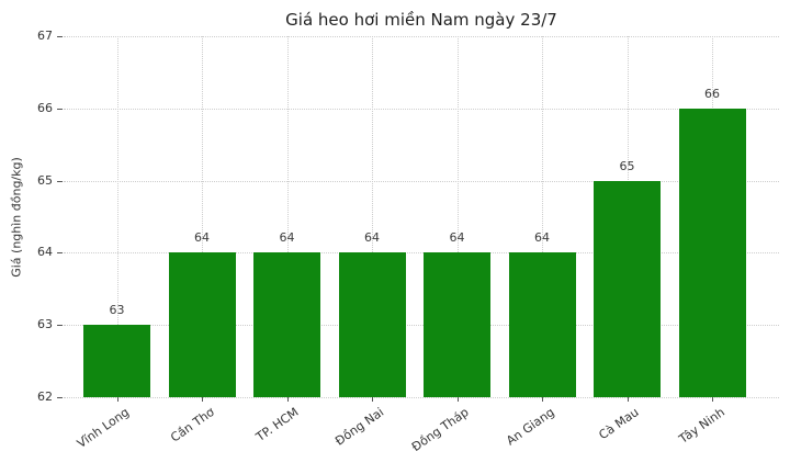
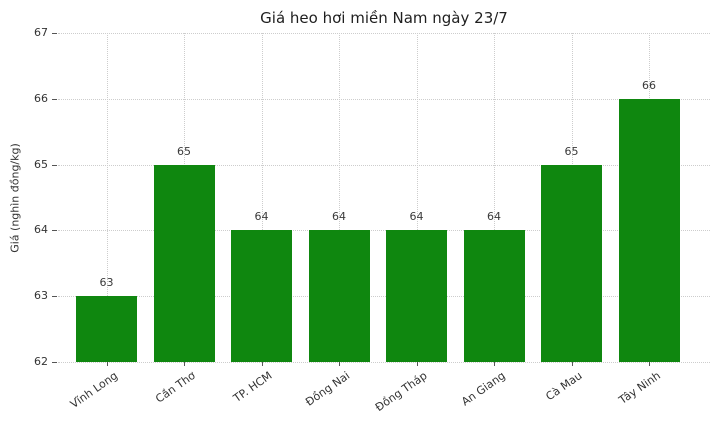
Cần Thơ: 64 -> 65
